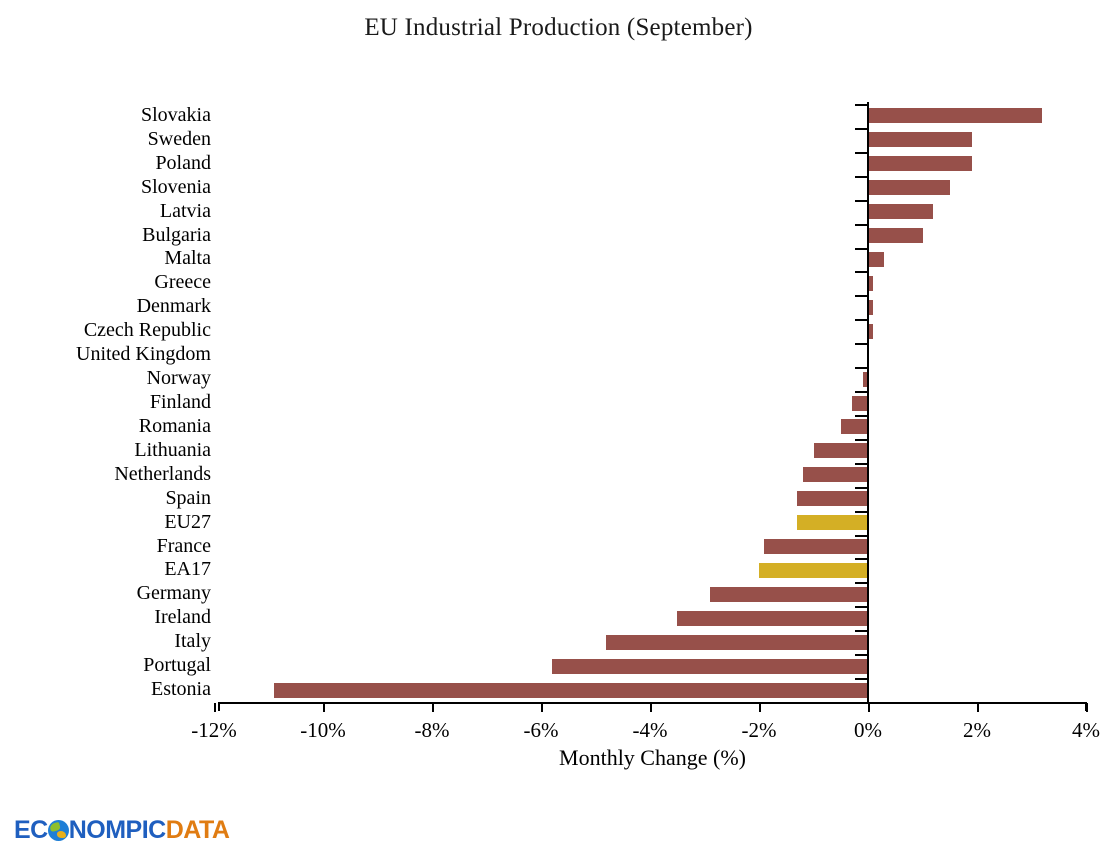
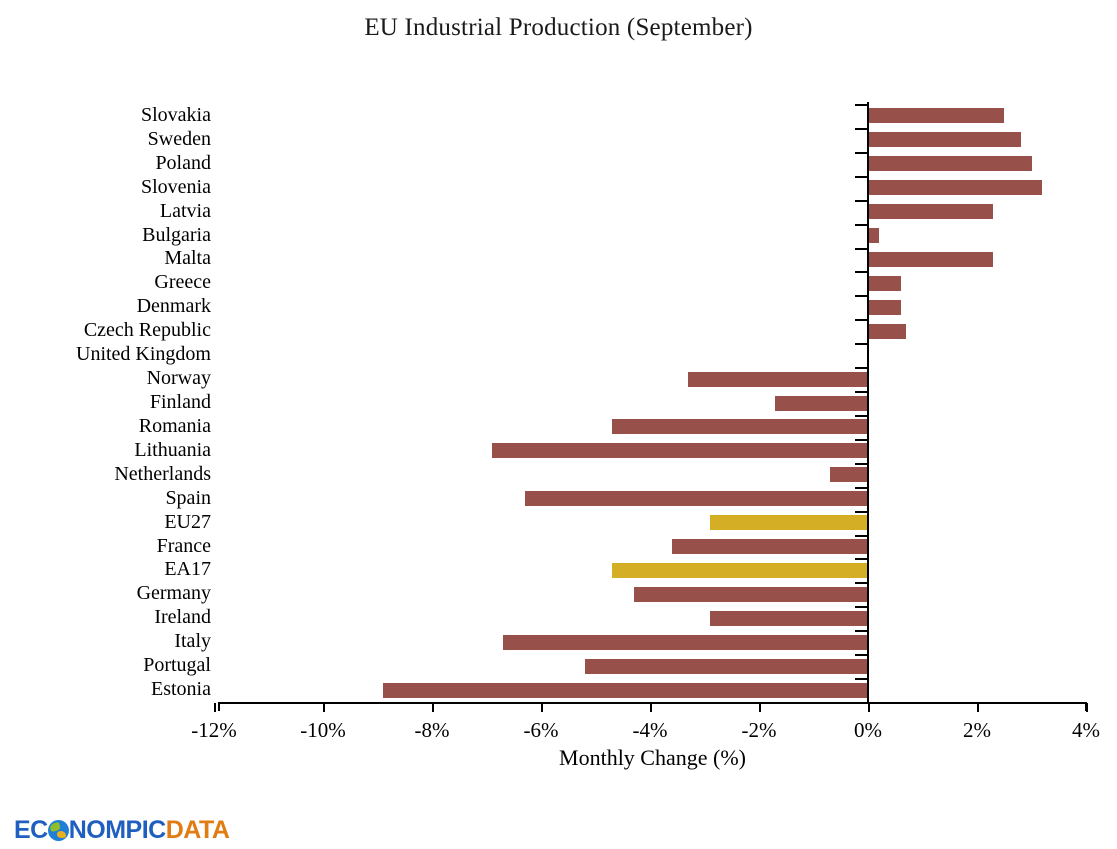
Slovakia: 3.2% -> 2.5%
Sweden: 1.9% -> 2.8%
Poland: 1.9% -> 3.0%
Slovenia: 1.5% -> 3.2%
Latvia: 1.2% -> 2.3%
Bulgaria: 1.0% -> 0.2%
Malta: 0.3% -> 2.3%
Greece: 0.1% -> 0.6%
Denmark: 0.1% -> 0.6%
Czech Republic: 0.1% -> 0.7%
Norway: -0.1% -> -3.3%
Finland: -0.3% -> -1.7%
Romania: -0.5% -> -4.7%
Lithuania: -1.0% -> -6.9%
Netherlands: -1.2% -> -0.7%
Spain: -1.3% -> -6.3%
EU27: -1.3% -> -2.9%
France: -1.9% -> -3.6%
EA17: -2.0% -> -4.7%
Germany: -2.9% -> -4.3%
Ireland: -3.5% -> -2.9%
Italy: -4.8% -> -6.7%
Portugal: -5.8% -> -5.2%
Estonia: -10.9% -> -8.9%
